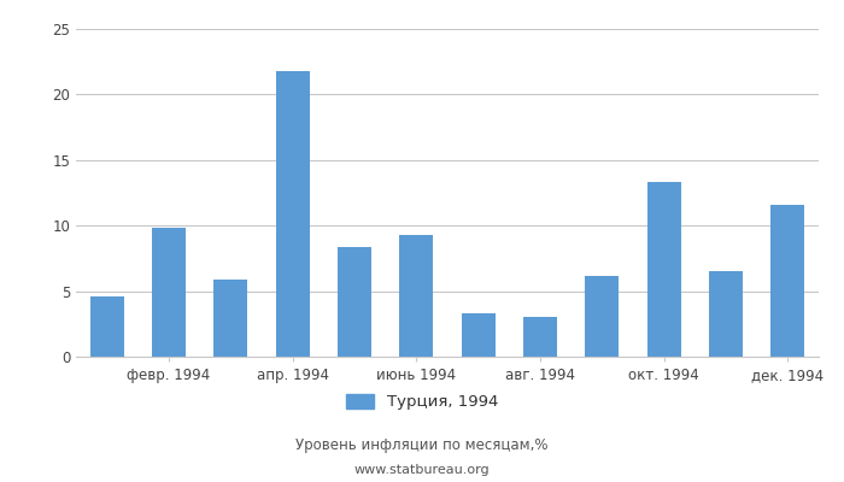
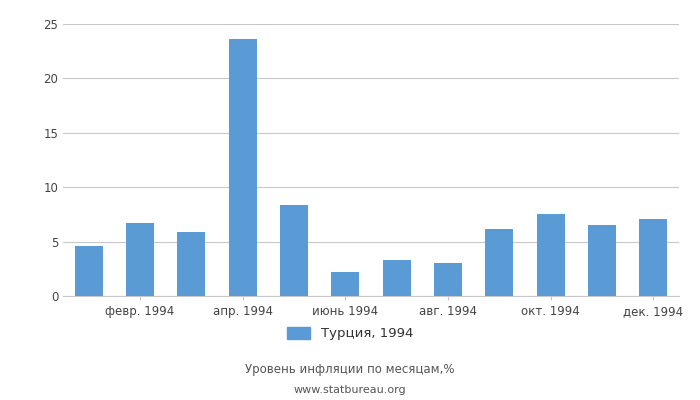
февр. 1994: 9.8 -> 6.7
апр. 1994: 21.8 -> 23.6
июнь 1994: 9.3 -> 2.2
окт. 1994: 13.3 -> 7.5
дек. 1994: 11.6 -> 7.1
